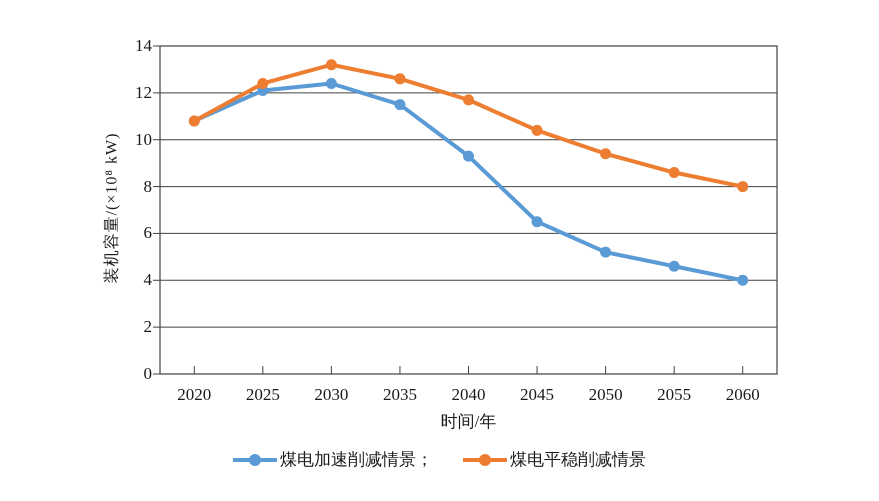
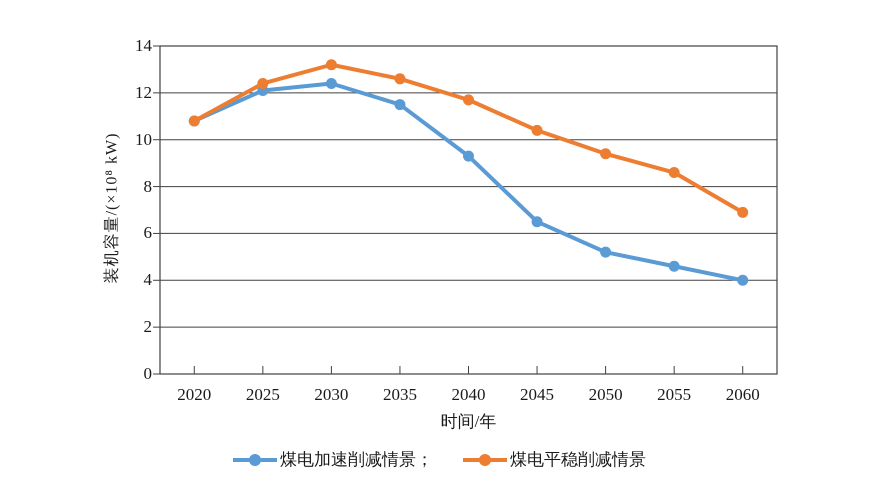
煤电平稳削减情景/2060: 8.0 -> 6.9
